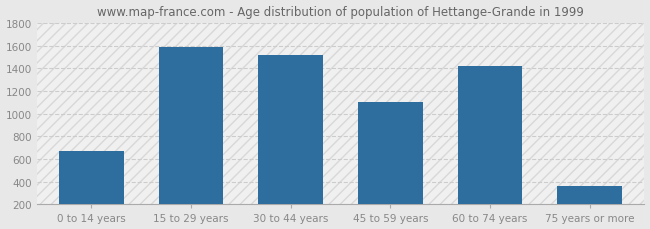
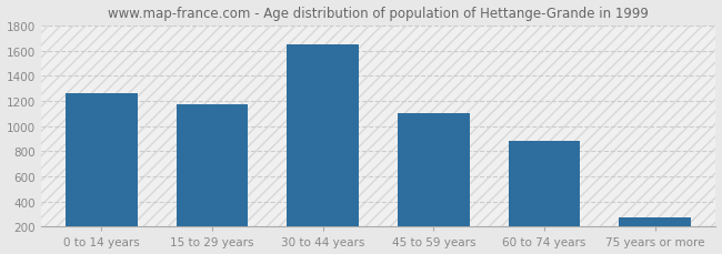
0 to 14 years: 670 -> 1260
15 to 29 years: 1590 -> 1180
30 to 44 years: 1520 -> 1650
60 to 74 years: 1420 -> 880
75 years or more: 360 -> 280
